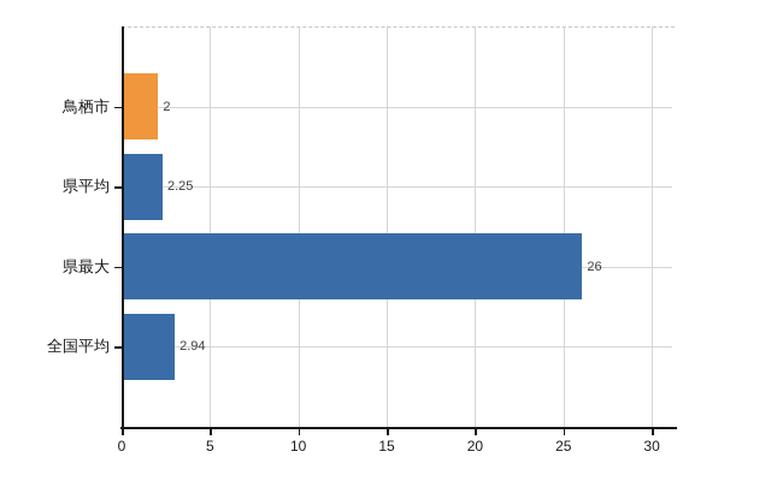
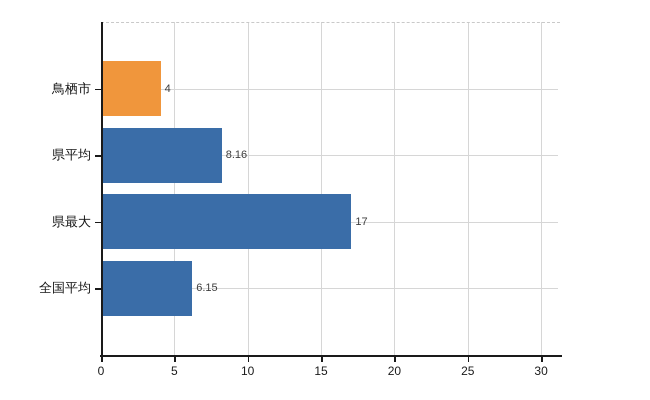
鳥栖市: 2 -> 4
県平均: 2.25 -> 8.16
県最大: 26 -> 17
全国平均: 2.94 -> 6.15
